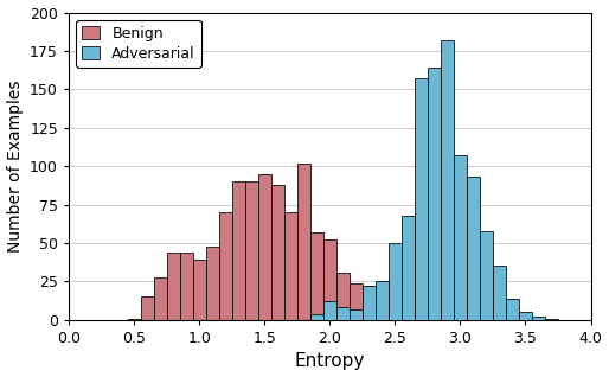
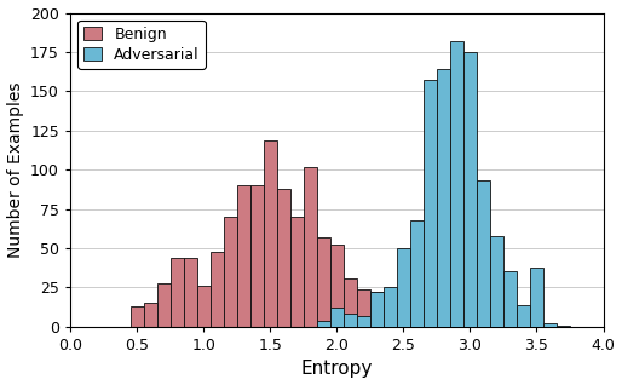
Benign/0.5: 1 -> 13
Benign/1.0: 39 -> 26
Benign/1.5: 95 -> 119
Adversarial/3.0: 107 -> 175
Adversarial/3.5: 5 -> 38
